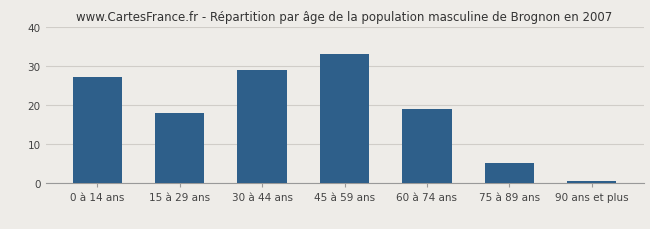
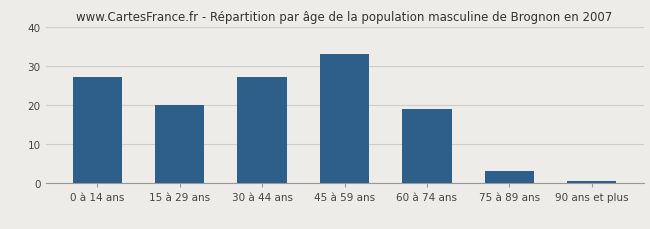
15 à 29 ans: 18.0 -> 20.0
30 à 44 ans: 29.0 -> 27.0
75 à 89 ans: 5.0 -> 3.0
